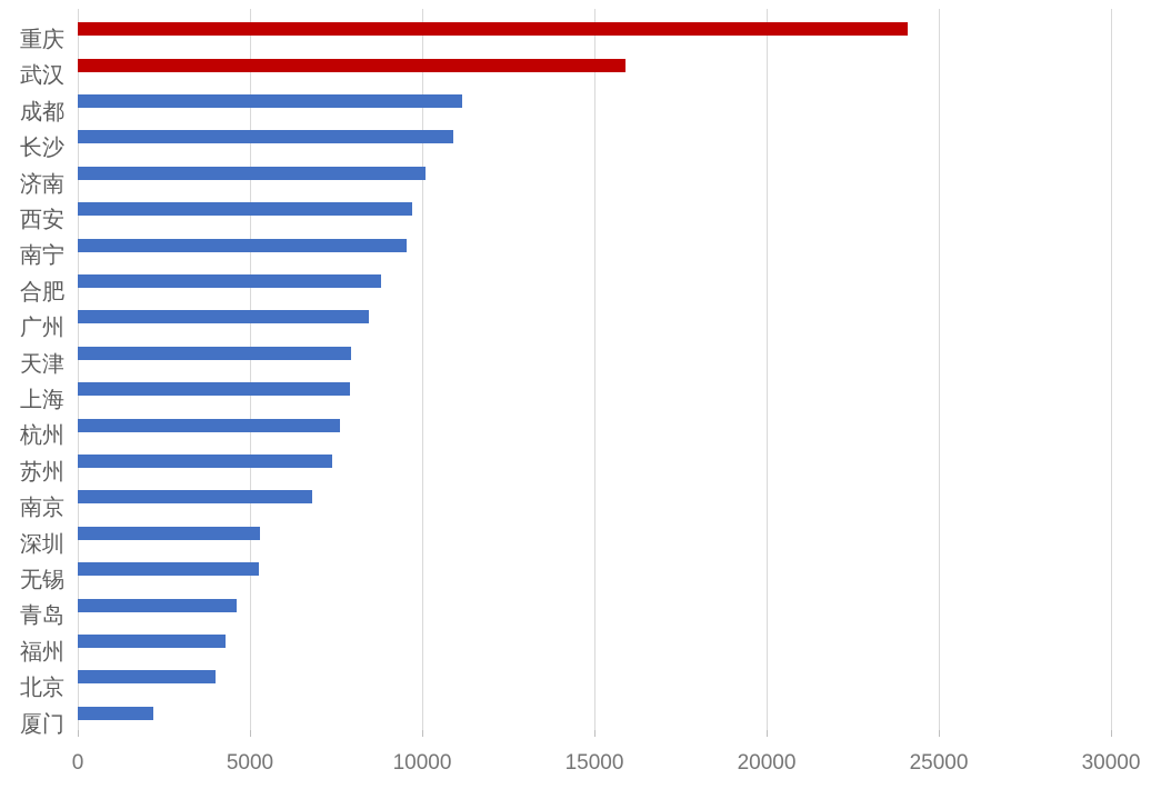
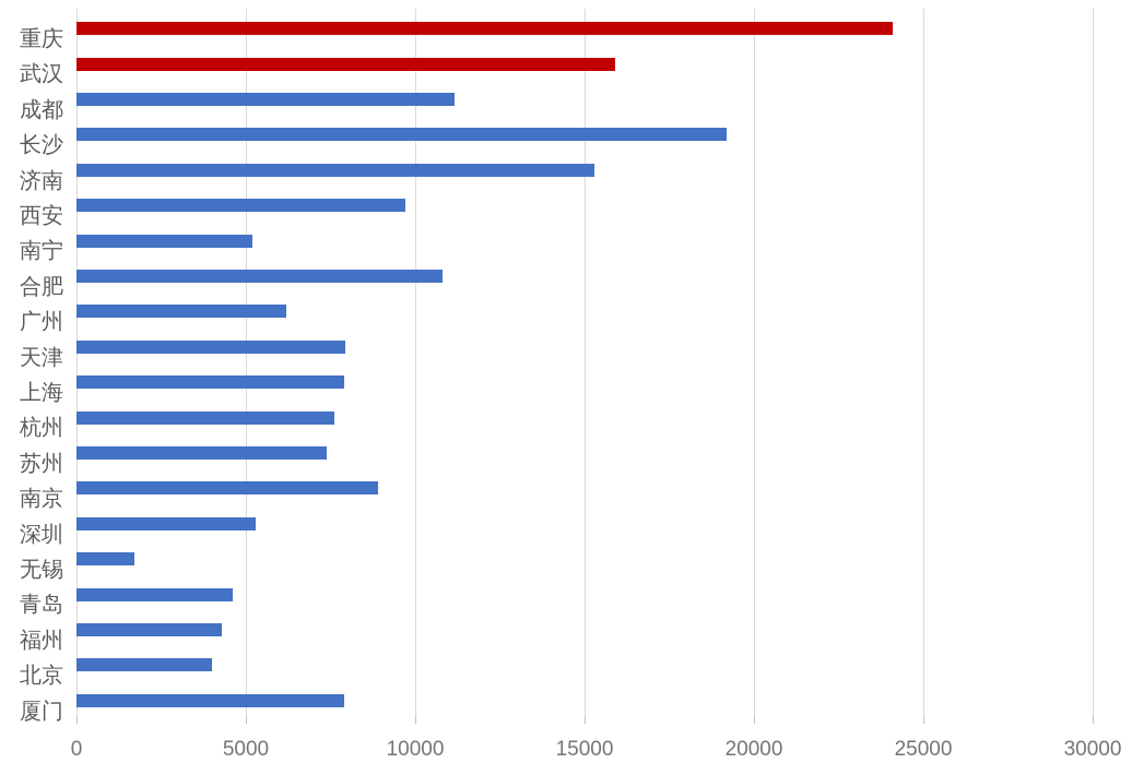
长沙: 10900 -> 19200
济南: 10100 -> 15300
南宁: 9600 -> 5200
合肥: 8800 -> 10800
广州: 8400 -> 6200
南京: 6800 -> 8900
无锡: 5200 -> 1700
厦门: 2200 -> 7900
